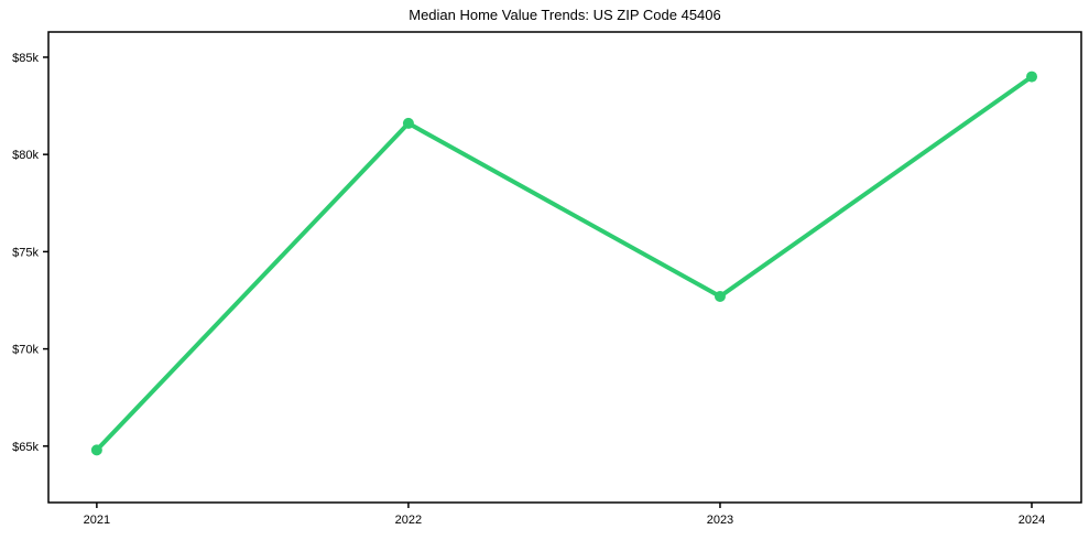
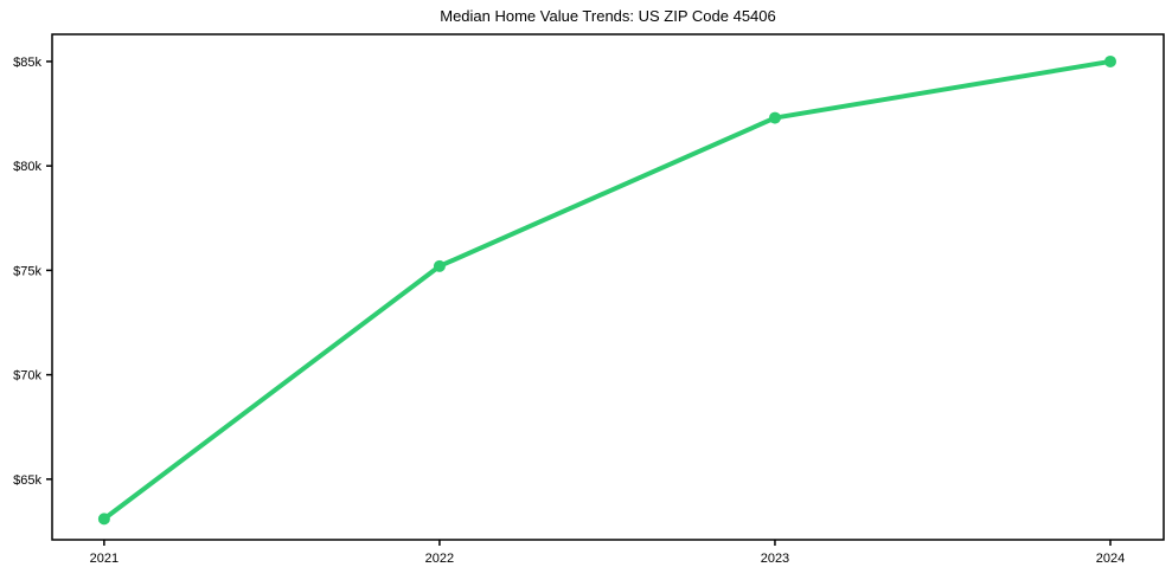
2021: $64.8k -> $63.1k
2022: $81.6k -> $75.2k
2023: $72.7k -> $82.3k
2024: $84.0k -> $85.0k
